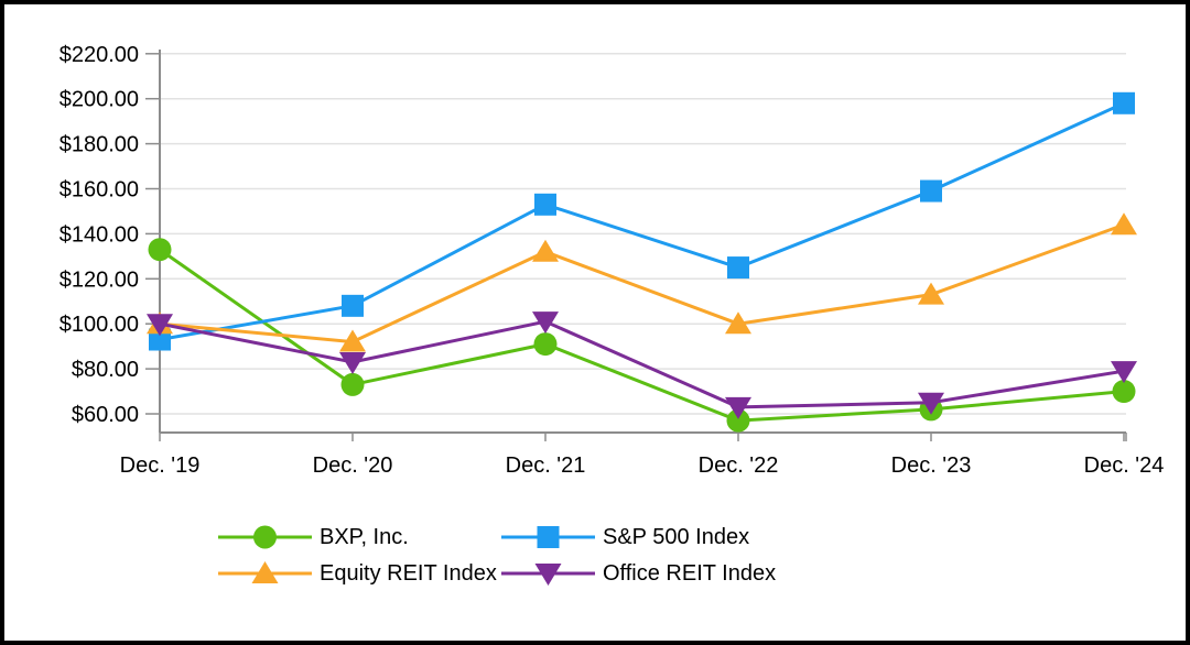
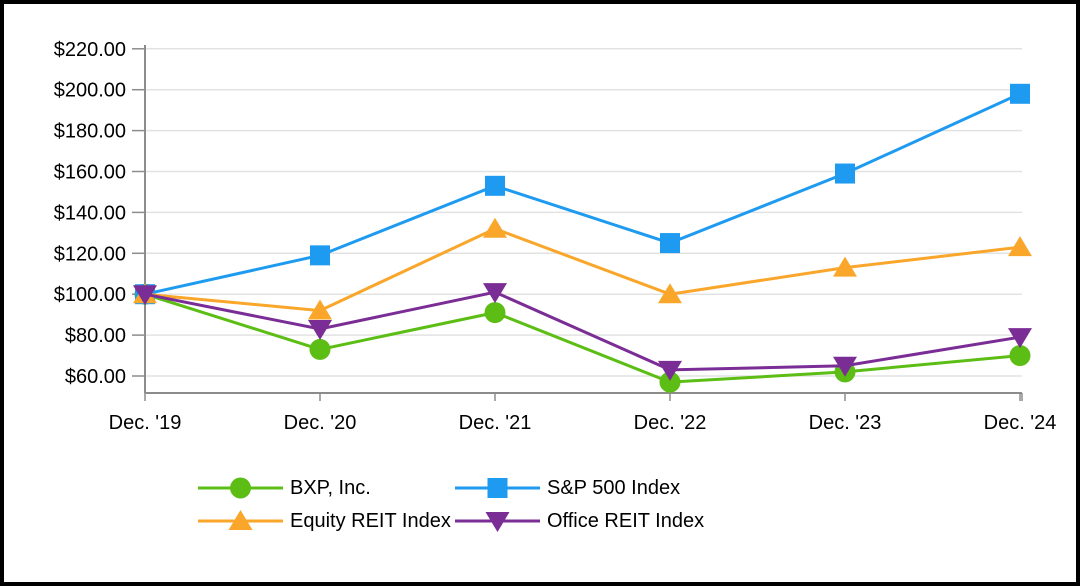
BXP, Inc./Dec. '19: $133 -> $100
S&P 500 Index/Dec. '19: $93 -> $100
S&P 500 Index/Dec. '20: $108 -> $119
Equity REIT Index/Dec. '24: $144 -> $123
